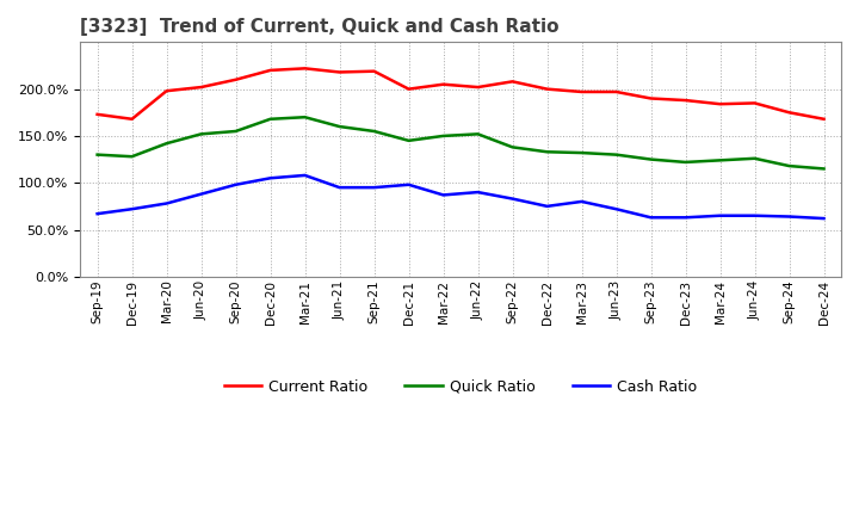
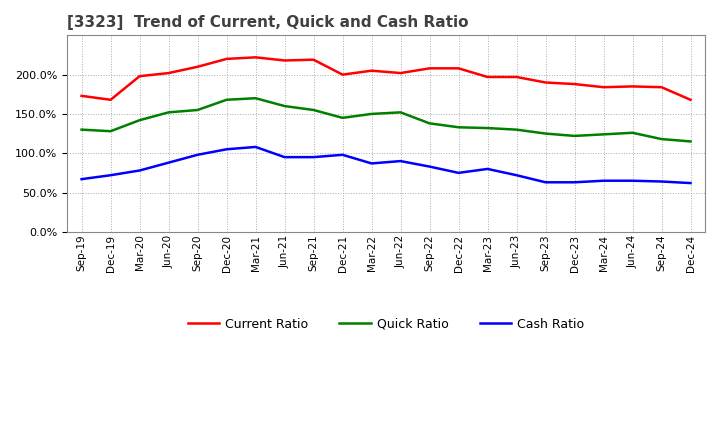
Current Ratio/Dec-22: 200% -> 208%
Current Ratio/Sep-24: 175% -> 184%
